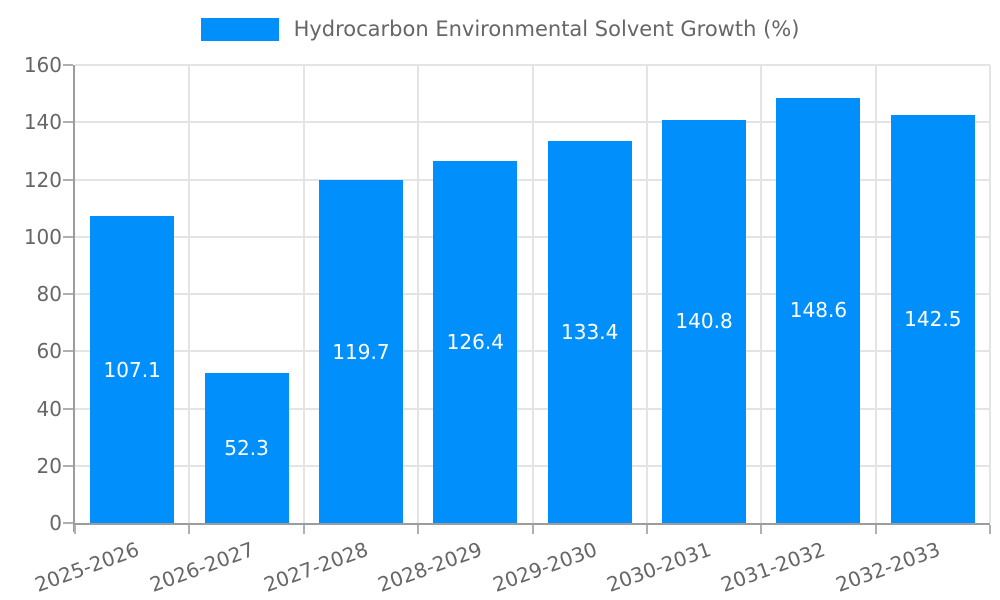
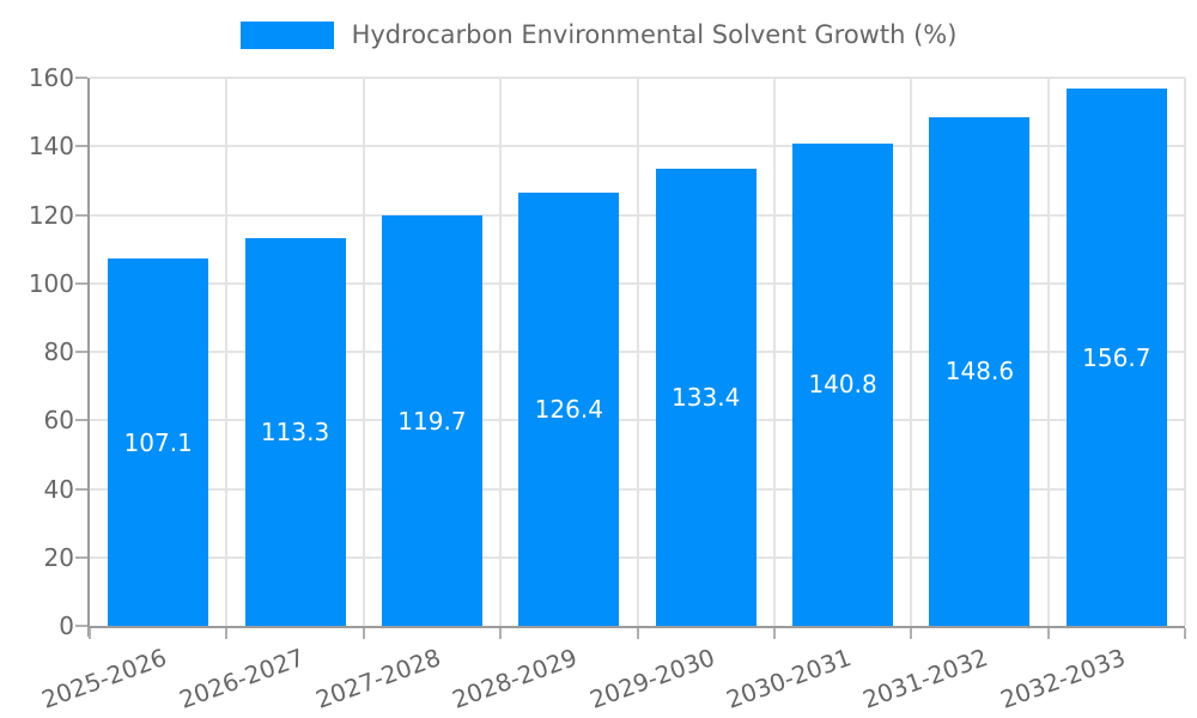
2026-2027: 52.3 -> 113.3
2032-2033: 142.5 -> 156.7
